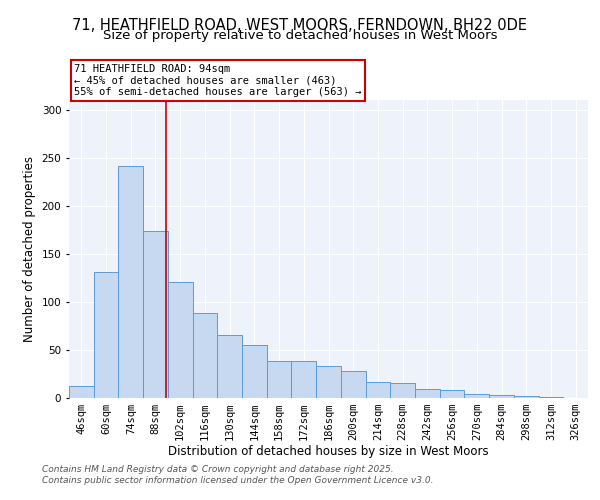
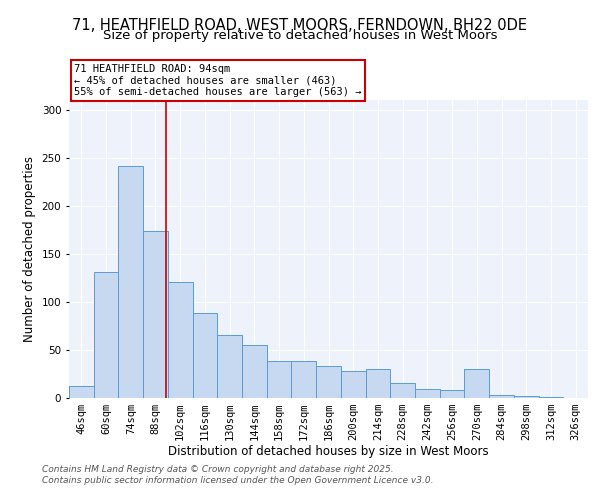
214sqm: 16 -> 30
270sqm: 4 -> 30
